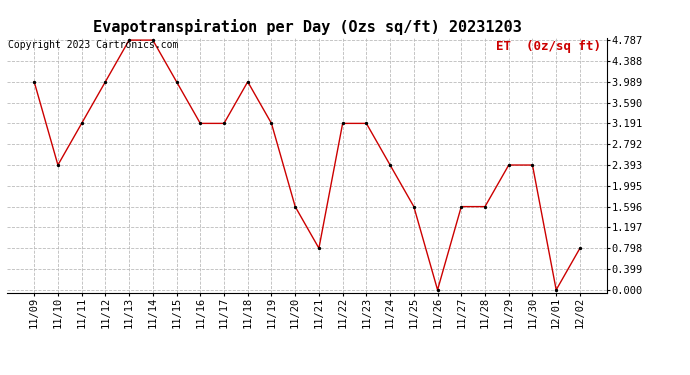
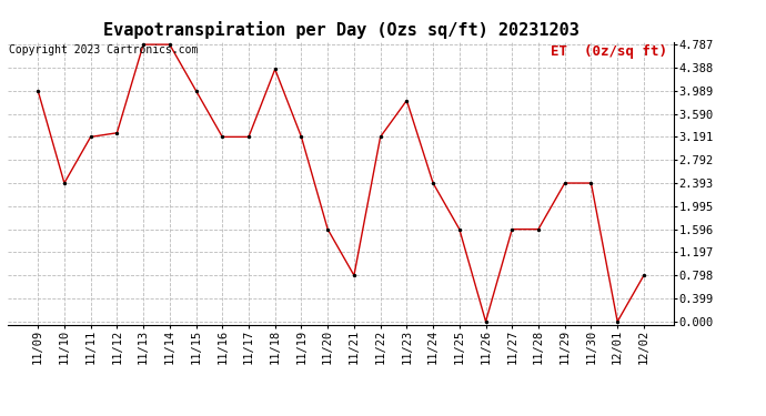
11/12: 3.99 -> 3.26
11/18: 3.99 -> 4.36
11/23: 3.19 -> 3.82
